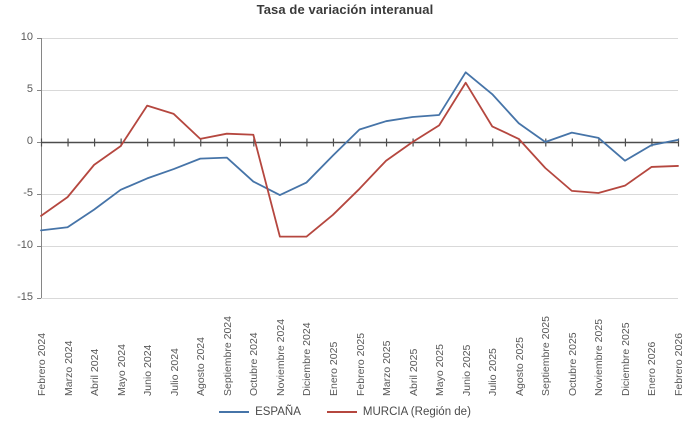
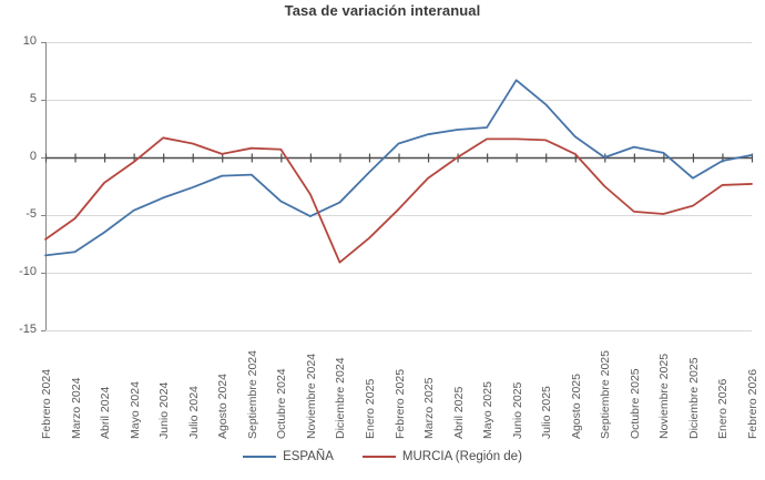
MURCIA (Región de)/Junio 2024: 3.5 -> 1.7
MURCIA (Región de)/Julio 2024: 2.7 -> 1.2
MURCIA (Región de)/Noviembre 2024: -9.1 -> -3.2
MURCIA (Región de)/Junio 2025: 5.7 -> 1.6
